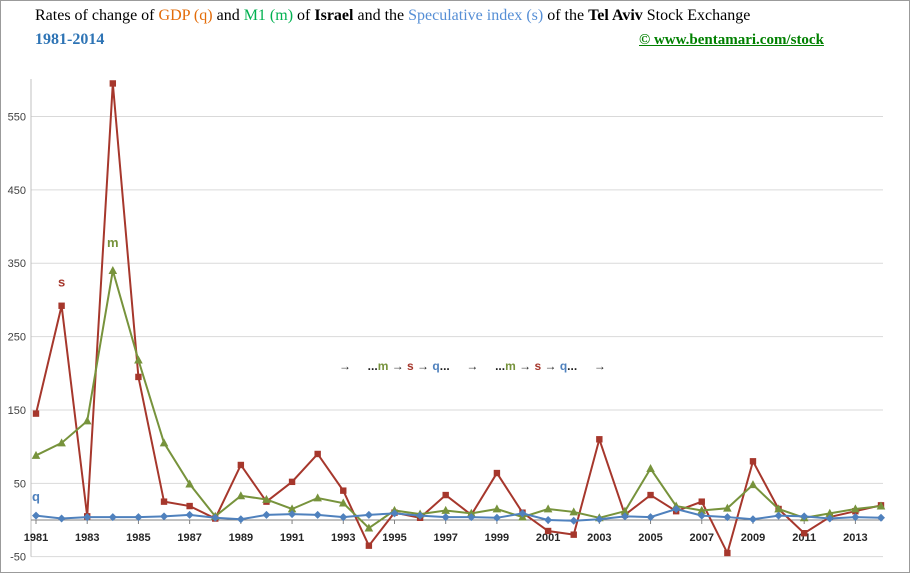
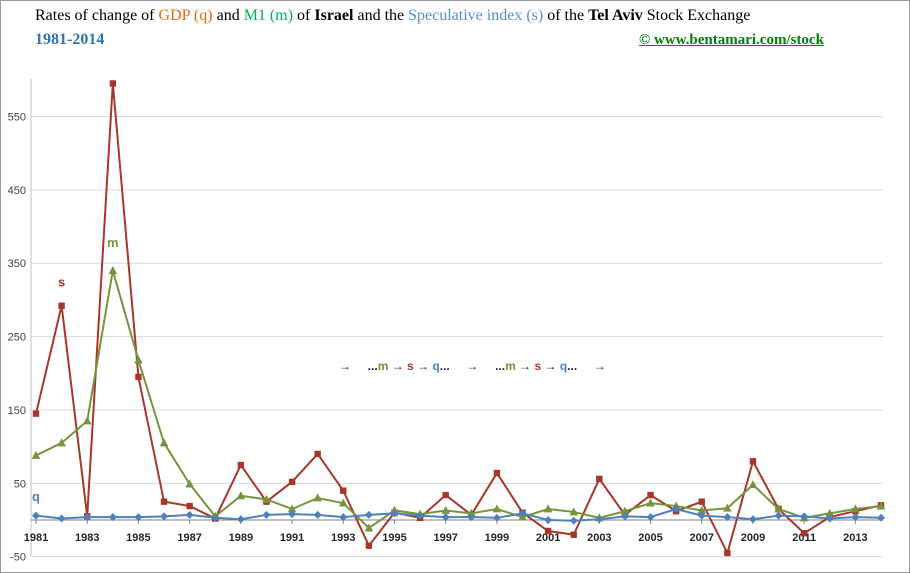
s/2003: 110 -> 60
m/2005: 70 -> 20
